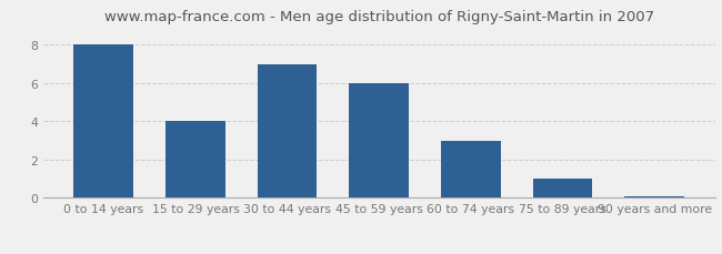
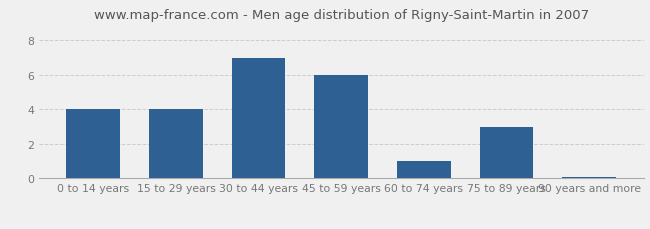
0 to 14 years: 8.0 -> 4.0
60 to 74 years: 3.0 -> 1.0
75 to 89 years: 1.0 -> 3.0
